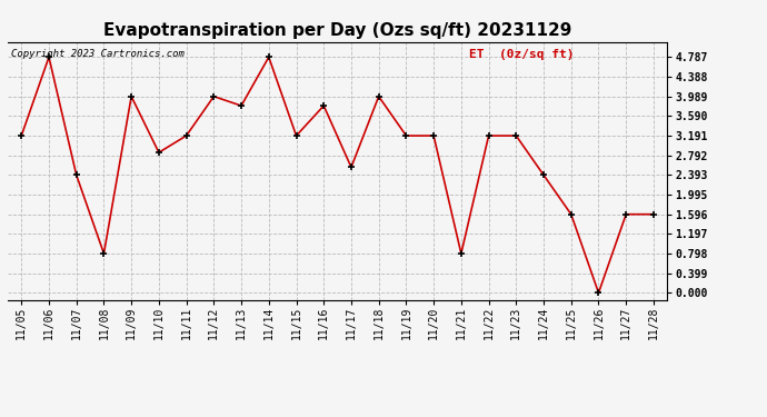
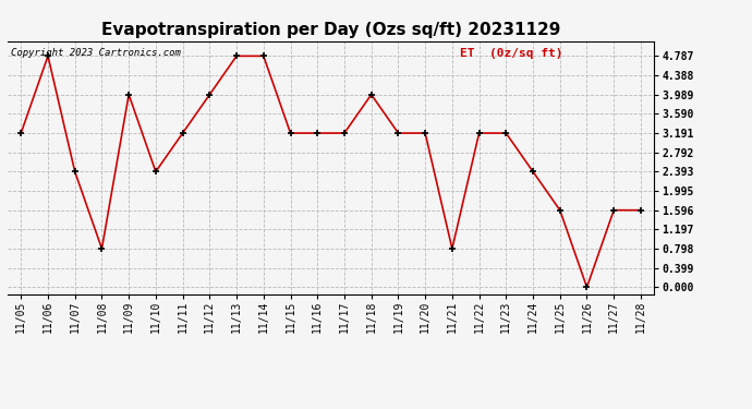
11/10: 2.85 -> 2.39
11/13: 3.80 -> 4.79
11/16: 3.80 -> 3.19
11/17: 2.55 -> 3.19
